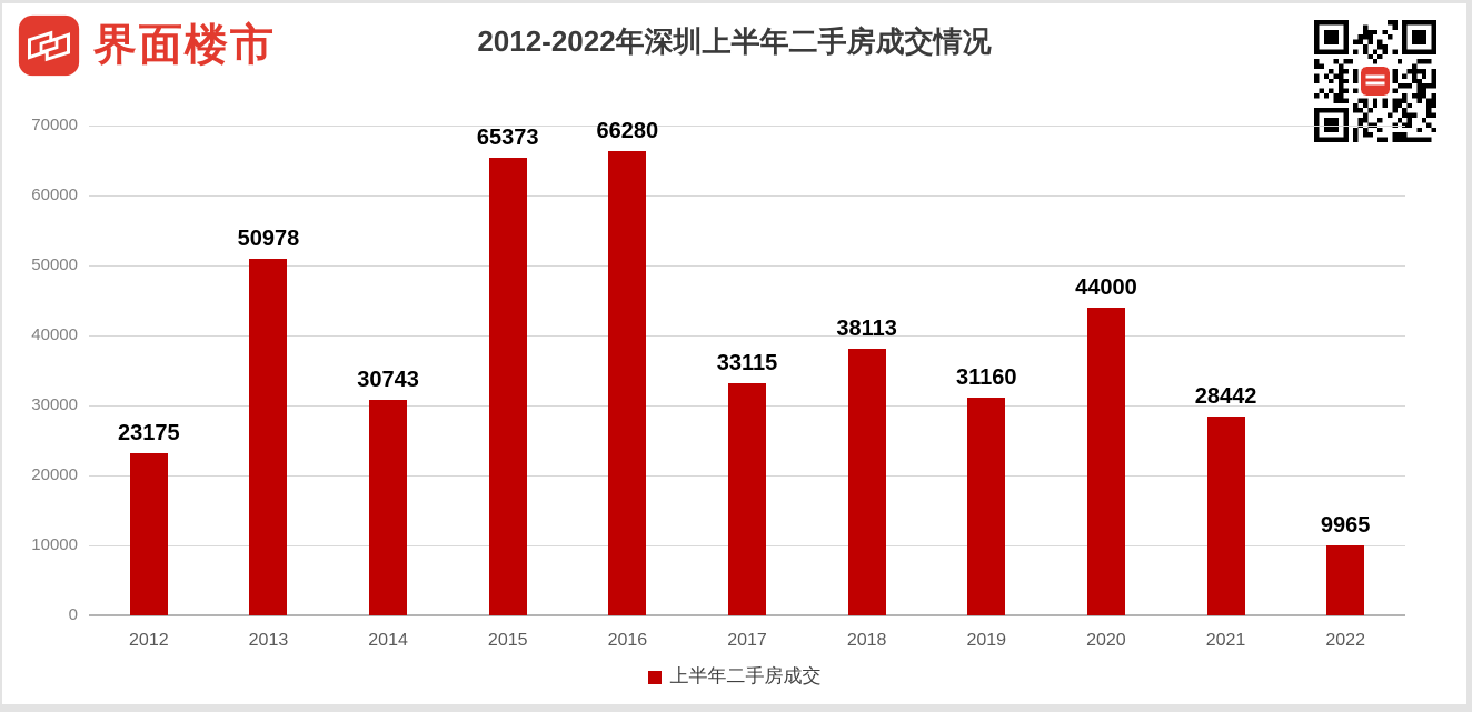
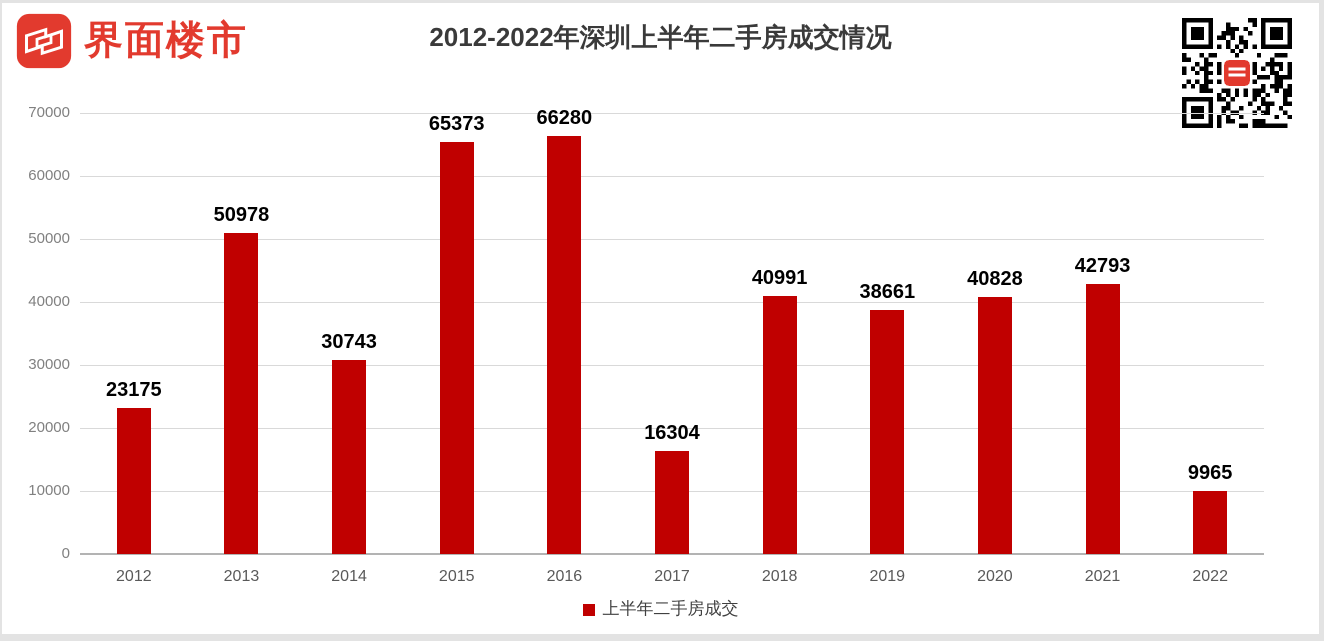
2017: 33115 -> 16304
2018: 38113 -> 40991
2019: 31160 -> 38661
2020: 44000 -> 40828
2021: 28442 -> 42793
